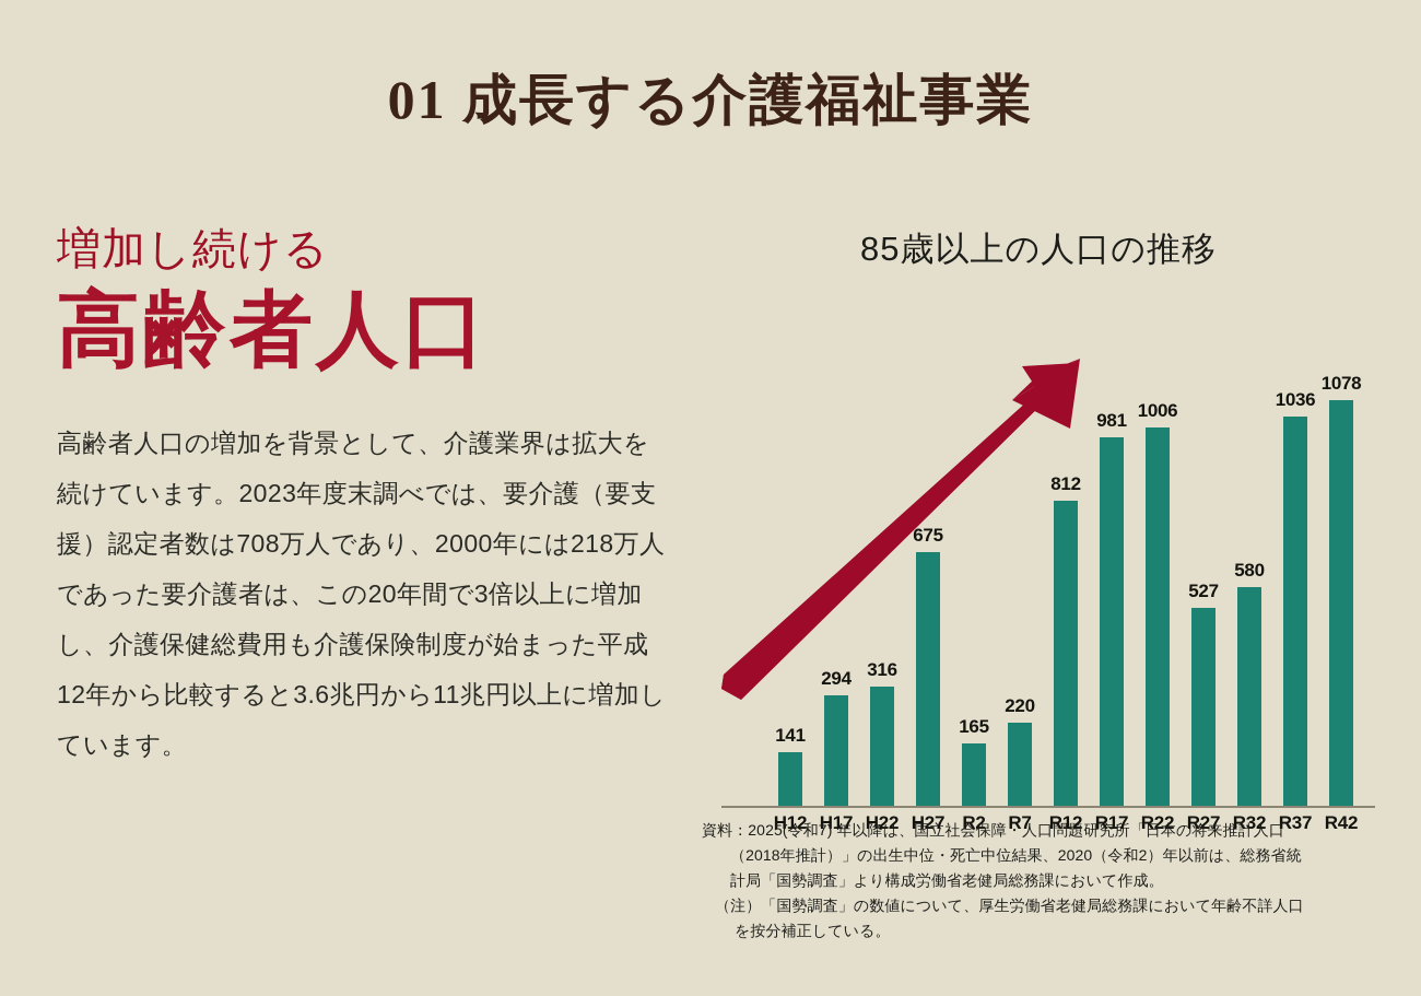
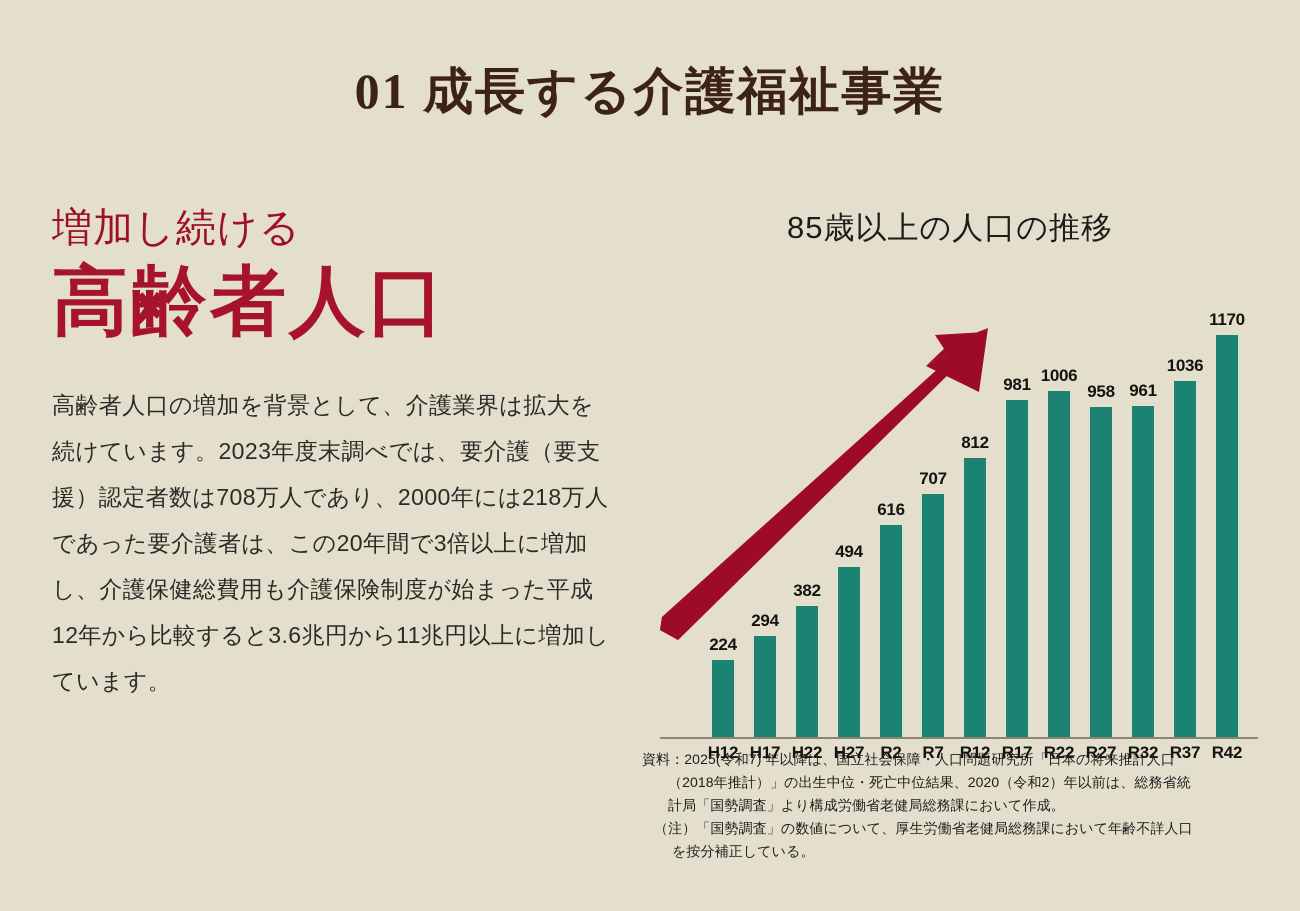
H12: 141 -> 224
H22: 316 -> 382
H27: 675 -> 494
R2: 165 -> 616
R7: 220 -> 707
R27: 527 -> 958
R32: 580 -> 961
R42: 1078 -> 1170
